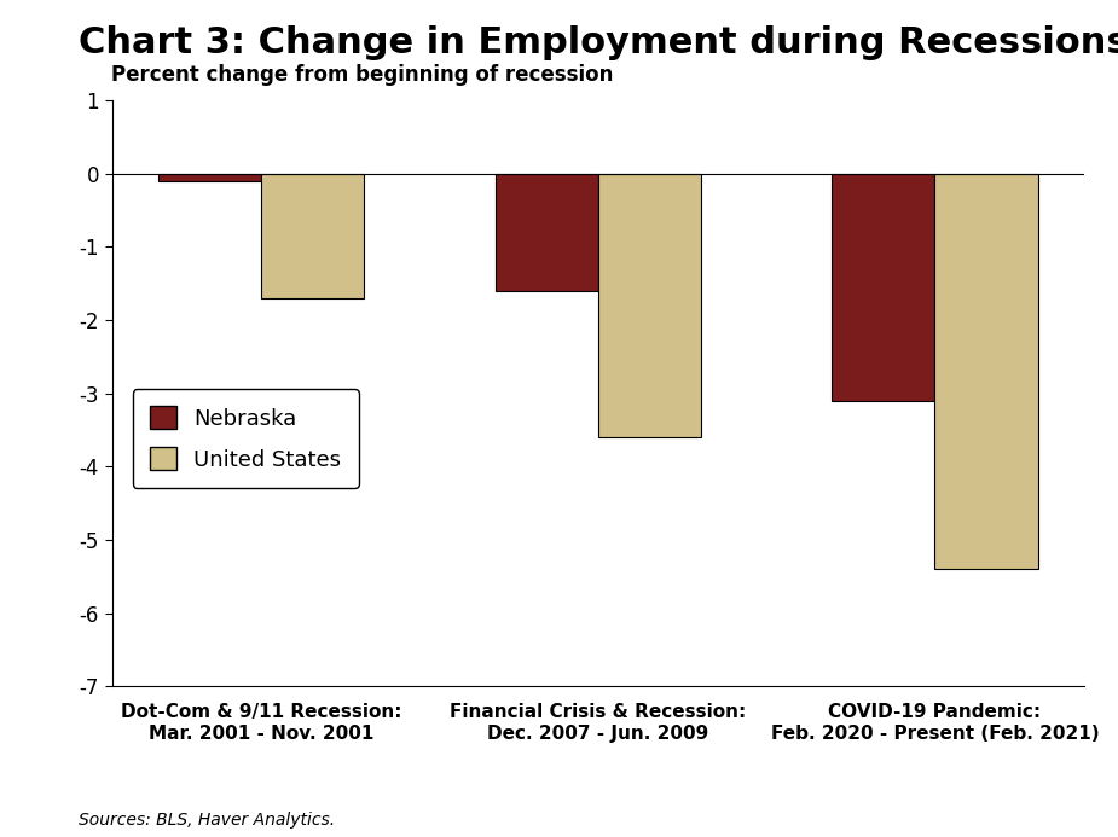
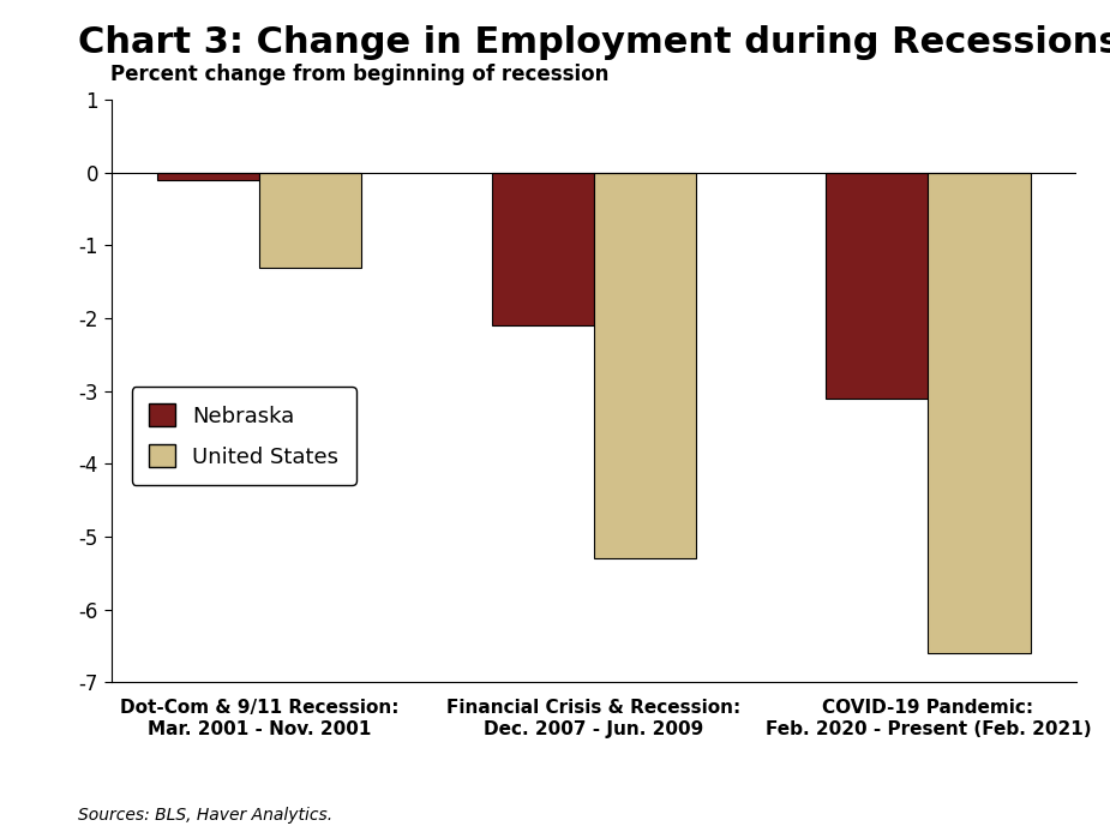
United States/Dot-Com & 9/11 Recession: Mar. 2001 - Nov. 2001: -1.7 -> -1.3
Nebraska/Financial Crisis & Recession: Dec. 2007 - Jun. 2009: -1.6 -> -2.1
United States/Financial Crisis & Recession: Dec. 2007 - Jun. 2009: -3.6 -> -5.3
United States/COVID-19 Pandemic: Feb. 2020 - Present (Feb. 2021): -5.4 -> -6.6
